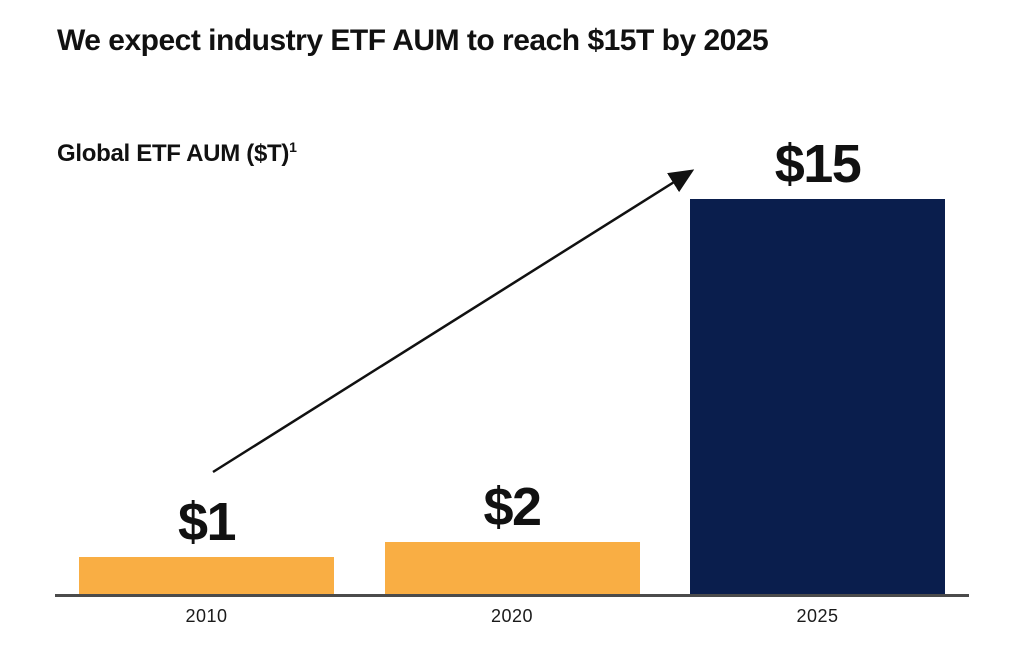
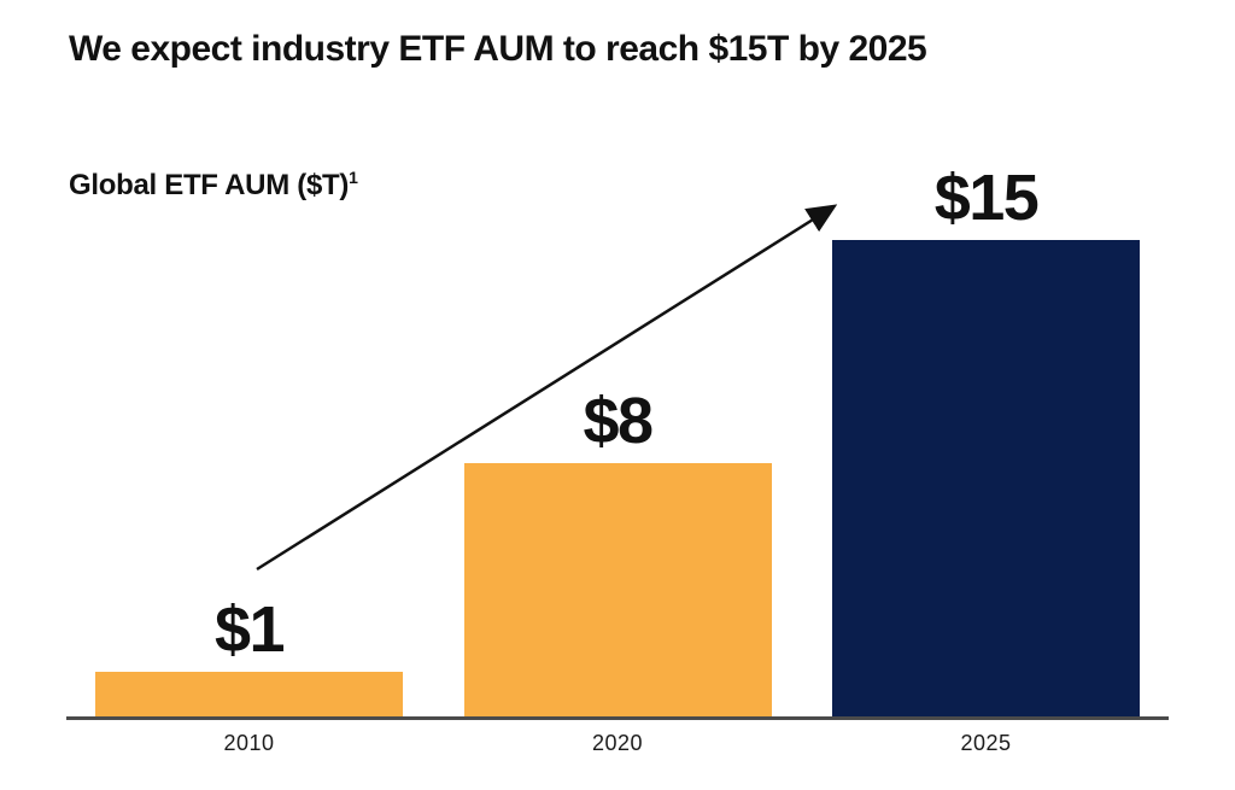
2020: $2 -> $8
